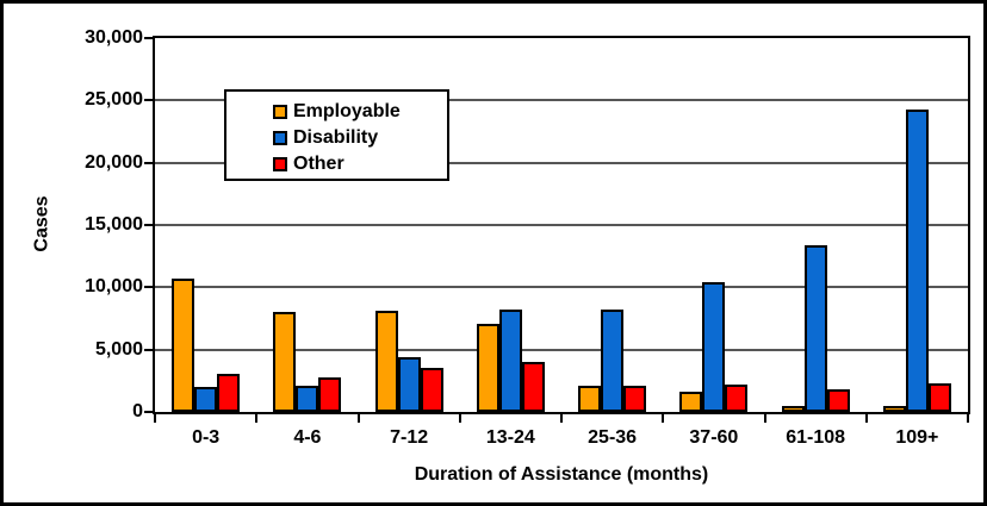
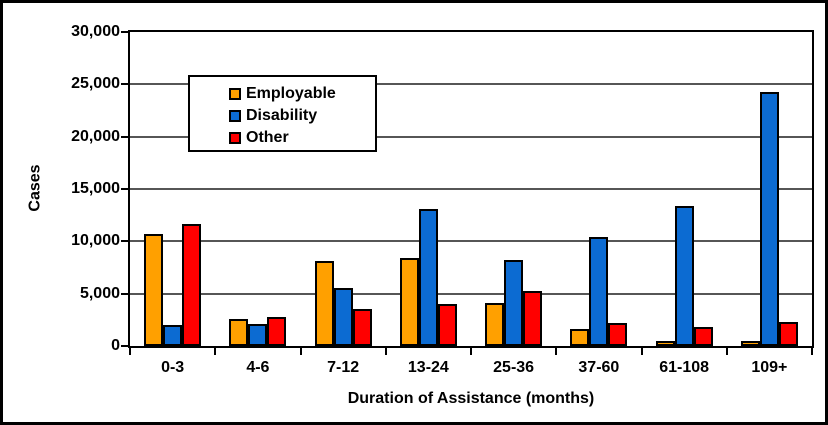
Other/0-3: 3100 -> 11700
Employable/4-6: 8000 -> 2600
Disability/7-12: 4400 -> 5500
Employable/13-24: 7100 -> 8400
Disability/13-24: 8200 -> 13100
Employable/25-36: 2100 -> 4100
Other/25-36: 2100 -> 5300
